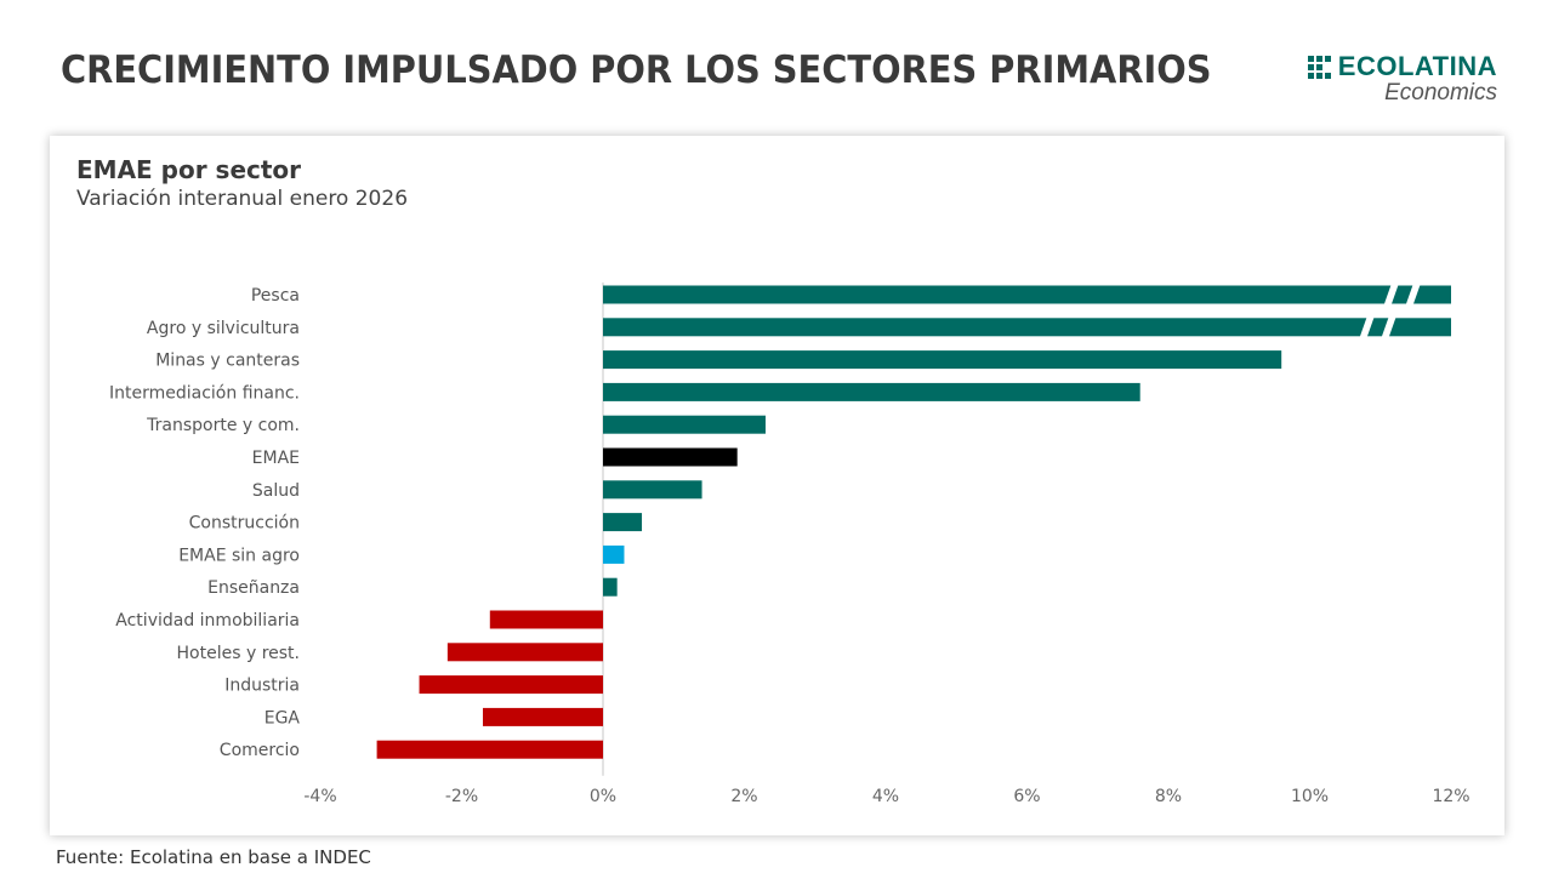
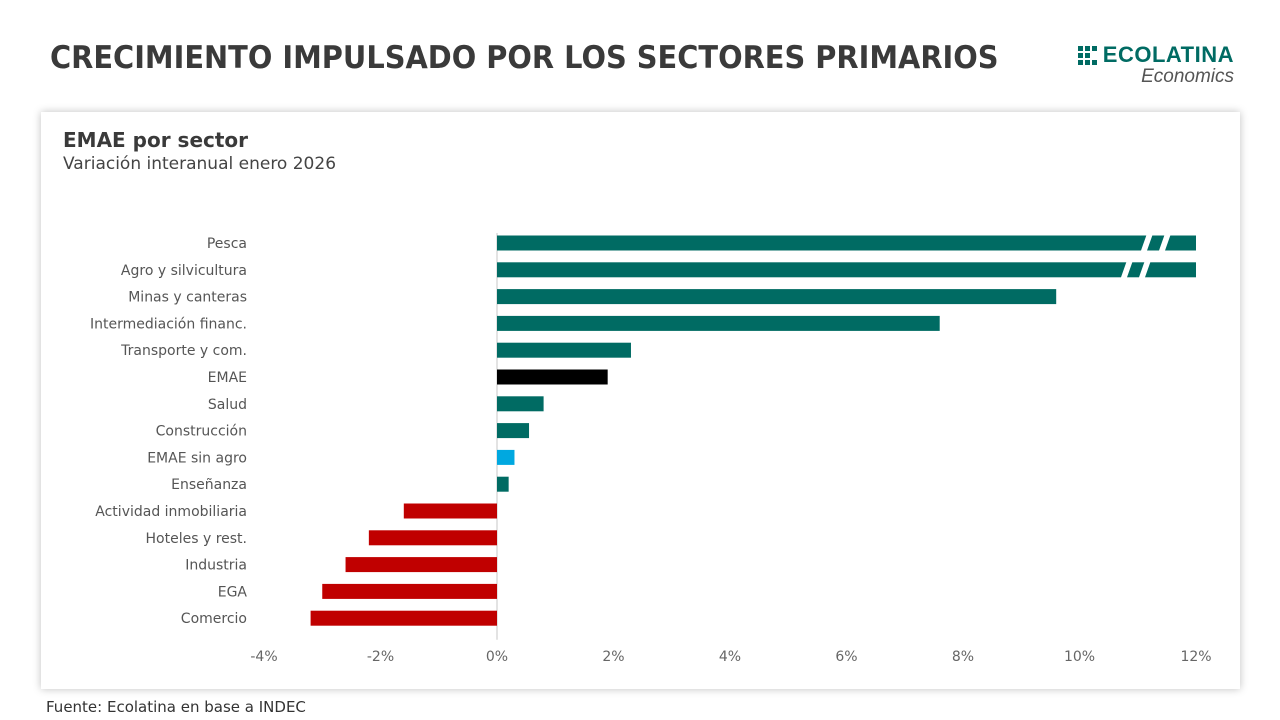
Salud: 1.4% -> 0.8%
EGA: -1.7% -> -3.0%
